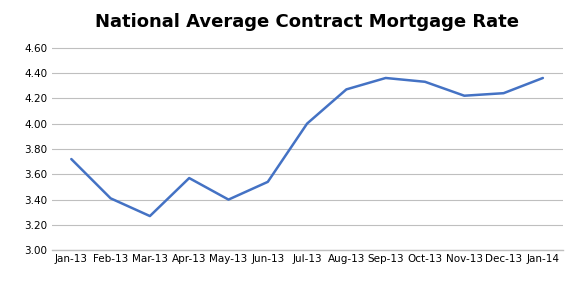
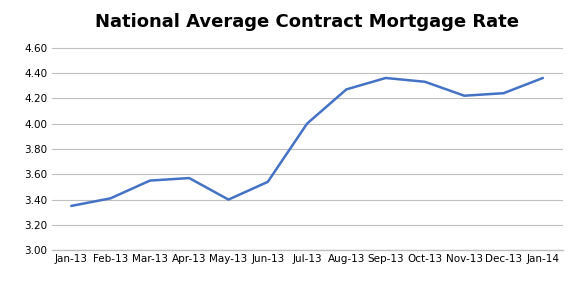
Jan-13: 3.72 -> 3.35
Mar-13: 3.27 -> 3.55
